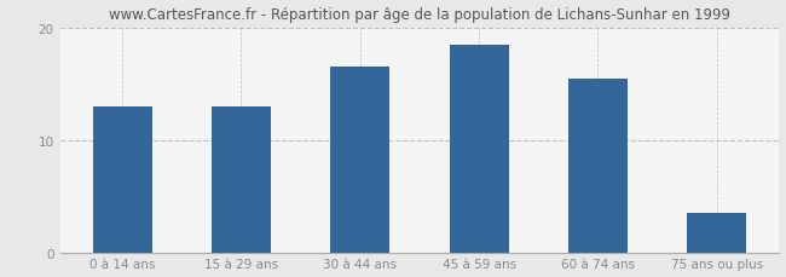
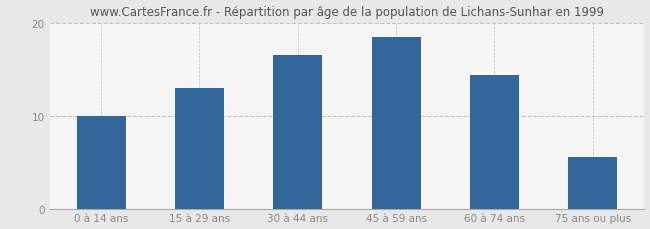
0 à 14 ans: 13.0 -> 10.0
60 à 74 ans: 15.5 -> 14.4
75 ans ou plus: 3.5 -> 5.6
